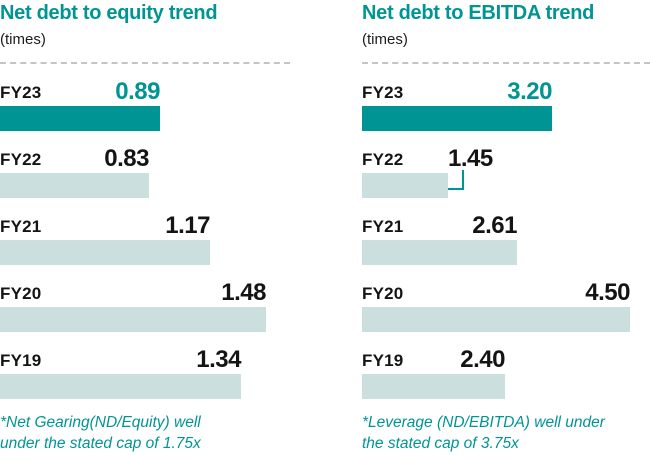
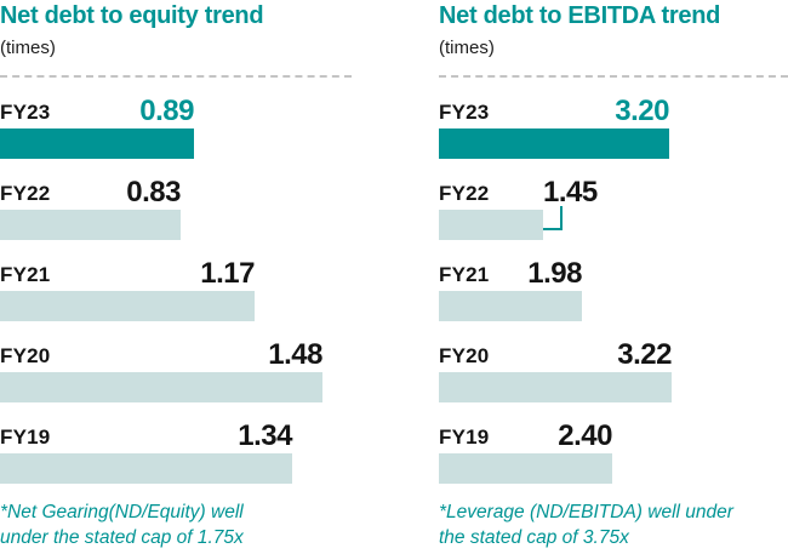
Net debt to EBITDA trend/FY21: 2.61 -> 1.98
Net debt to EBITDA trend/FY20: 4.50 -> 3.22
